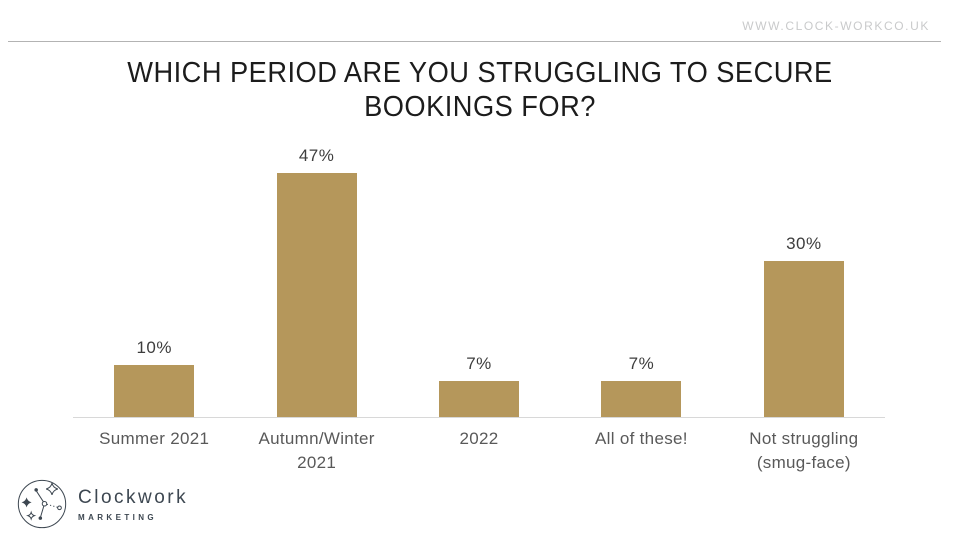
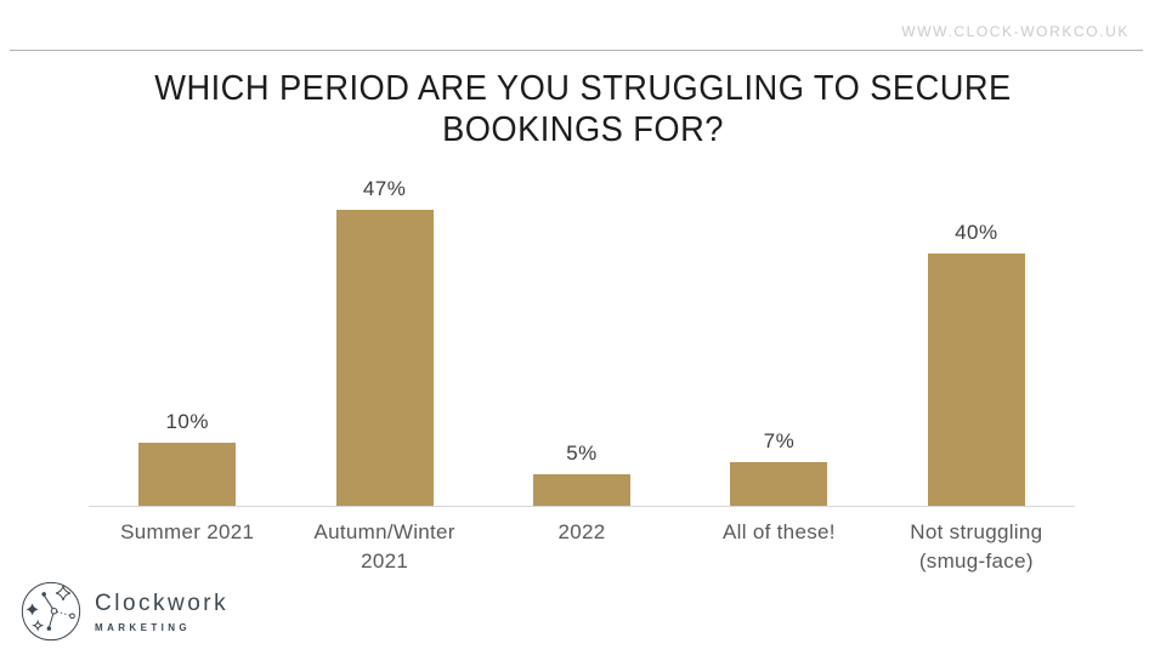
2022: 7% -> 5%
Not struggling (smug-face): 30% -> 40%
